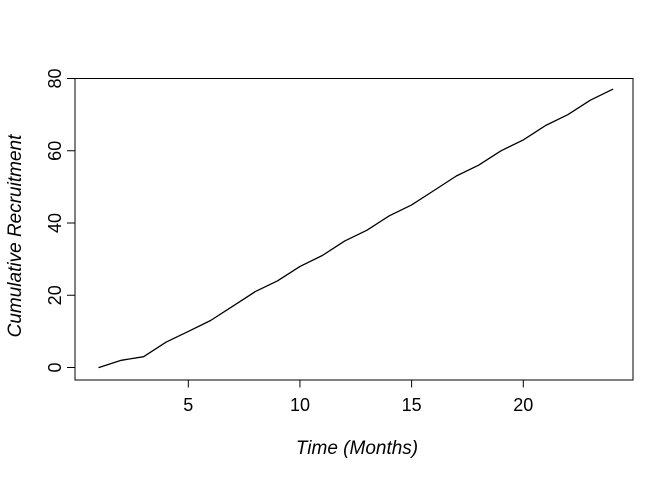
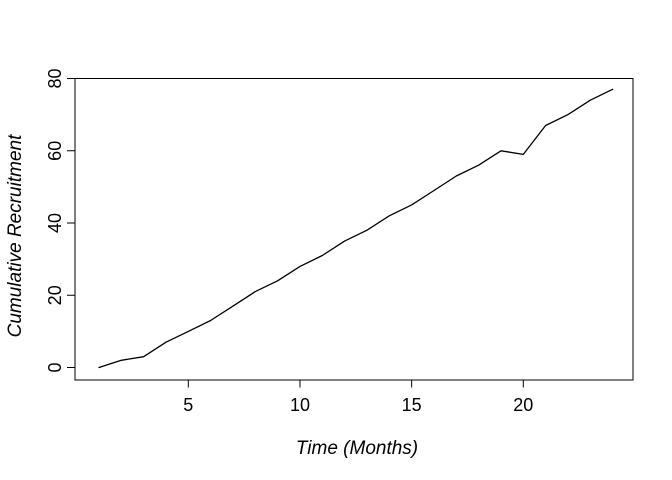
20: 63 -> 59
